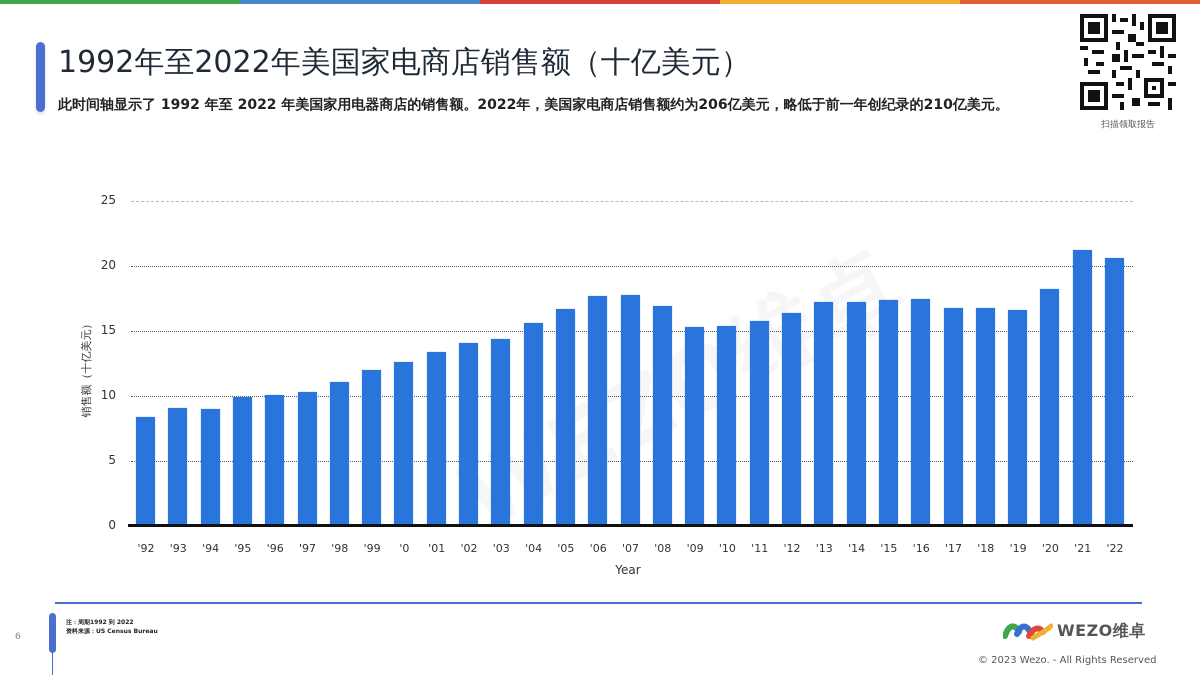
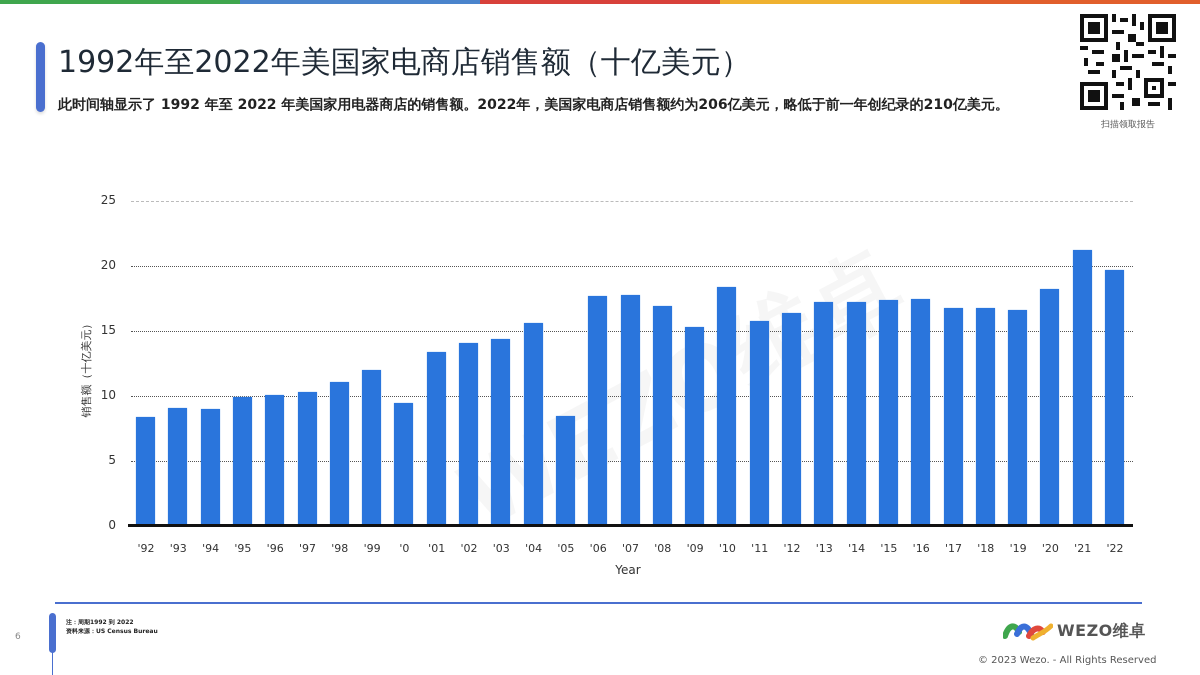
'0: 12.6 -> 9.5
'05: 16.7 -> 8.5
'10: 15.4 -> 18.4
'22: 20.6 -> 19.7
